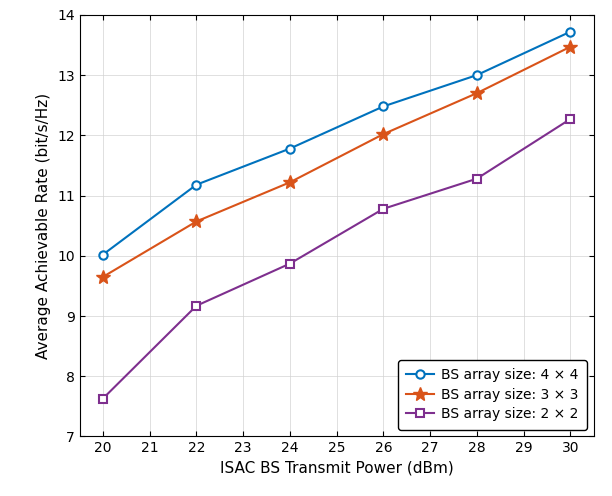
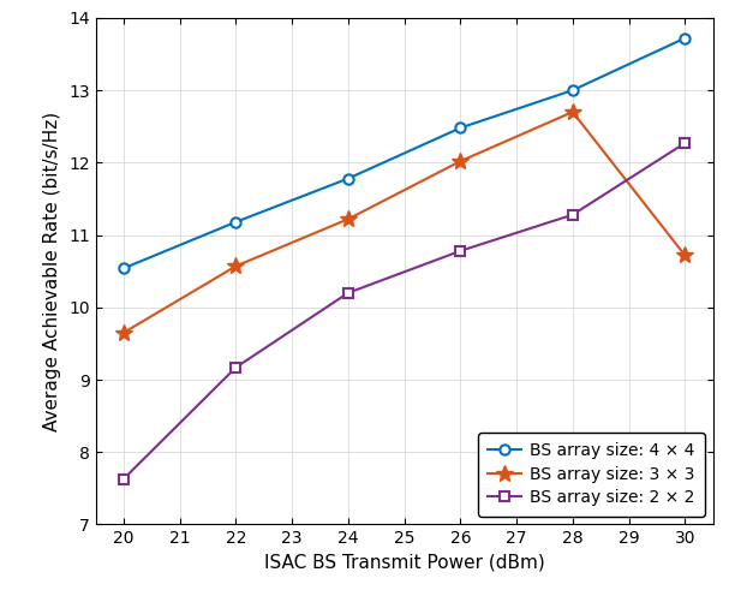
BS array size: 4 × 4/20: 10.02 -> 10.54
BS array size: 2 × 2/24: 9.87 -> 10.20
BS array size: 3 × 3/30: 13.47 -> 10.72
